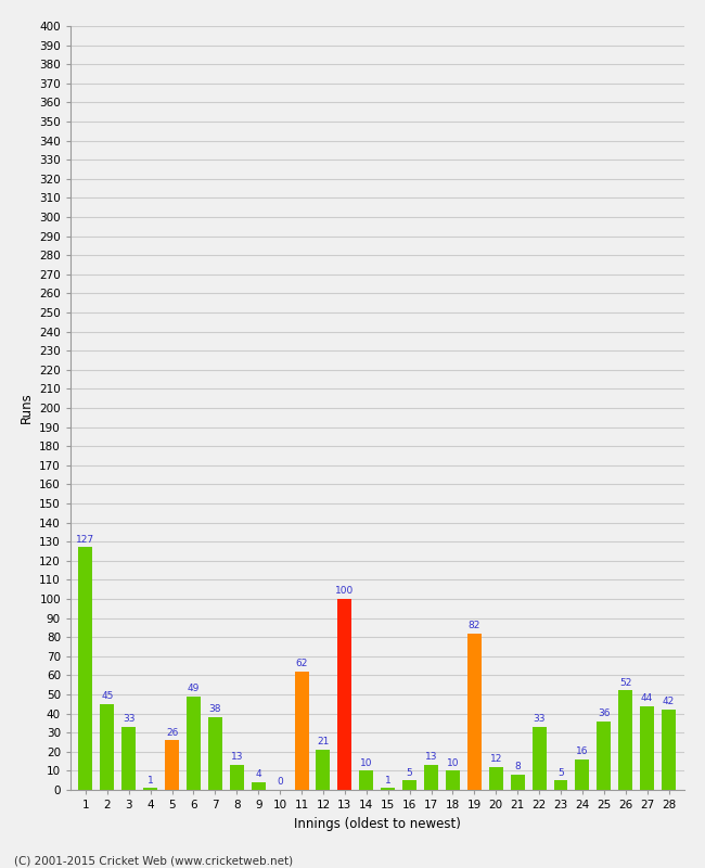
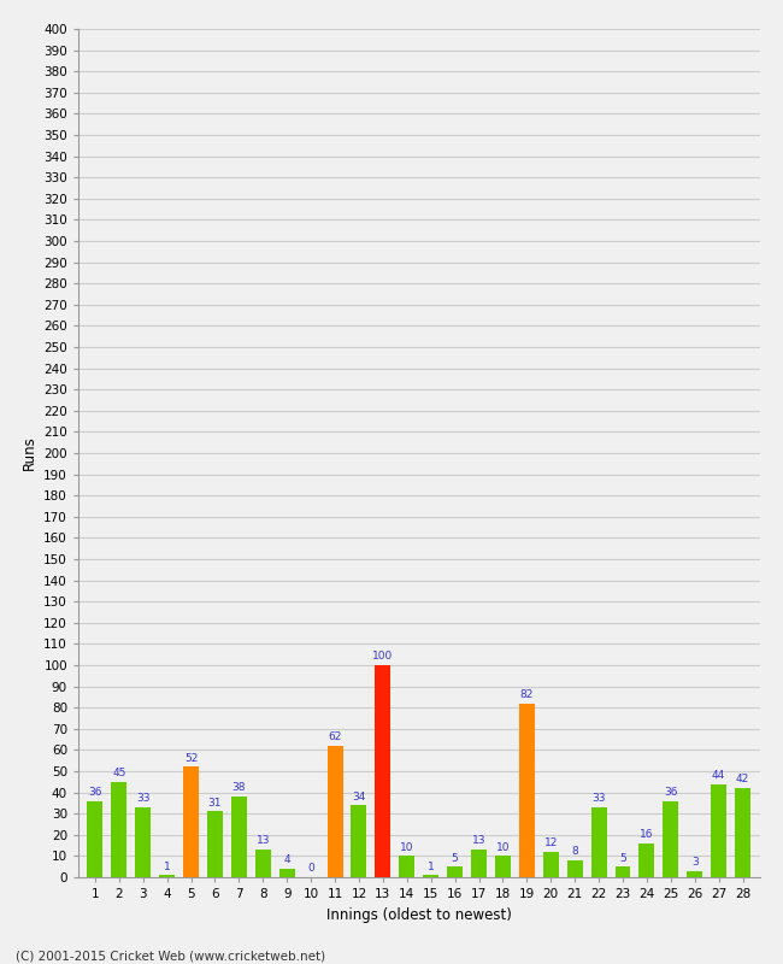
1: 127 -> 36
5: 26 -> 52
6: 49 -> 31
12: 21 -> 34
26: 52 -> 3
